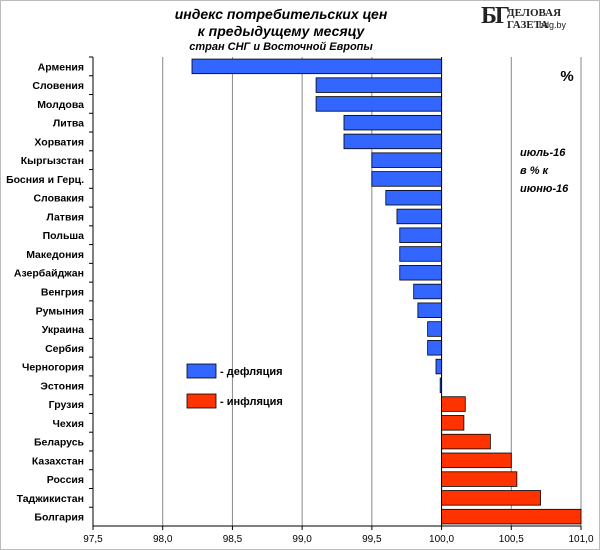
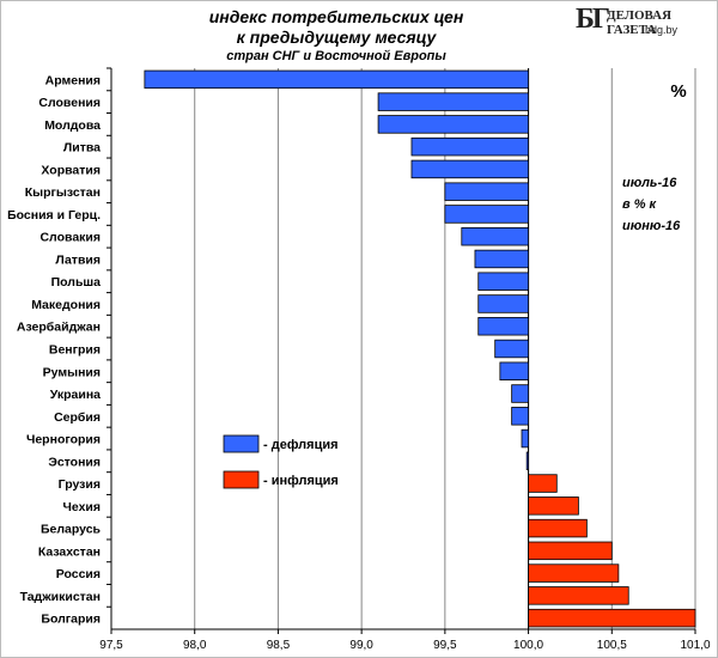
Армения: 98,21 -> 97,70
Чехия: 100,16 -> 100,30
Таджикистан: 100,71 -> 100,60
